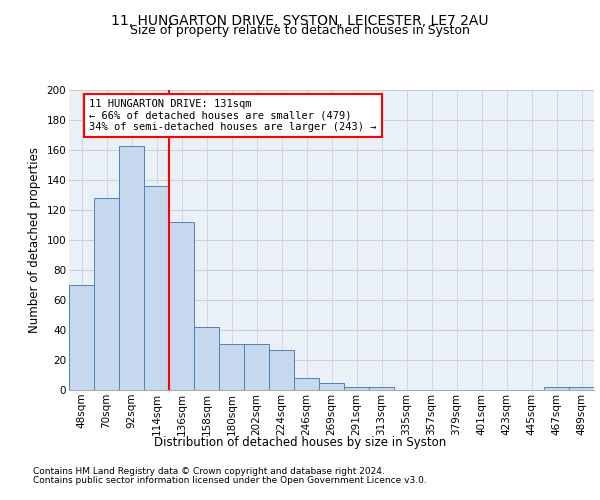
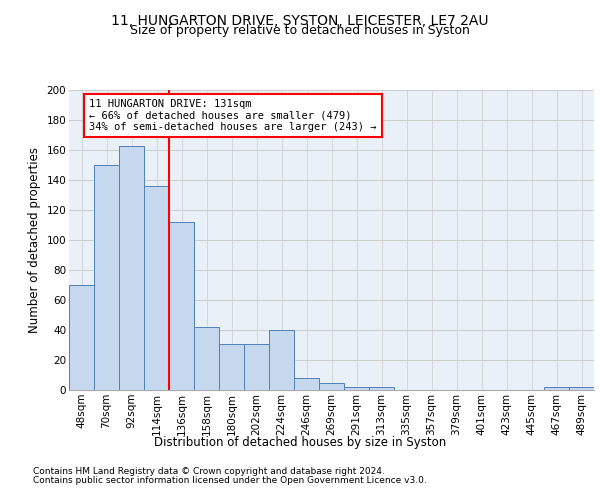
70sqm: 128 -> 150
224sqm: 27 -> 40
